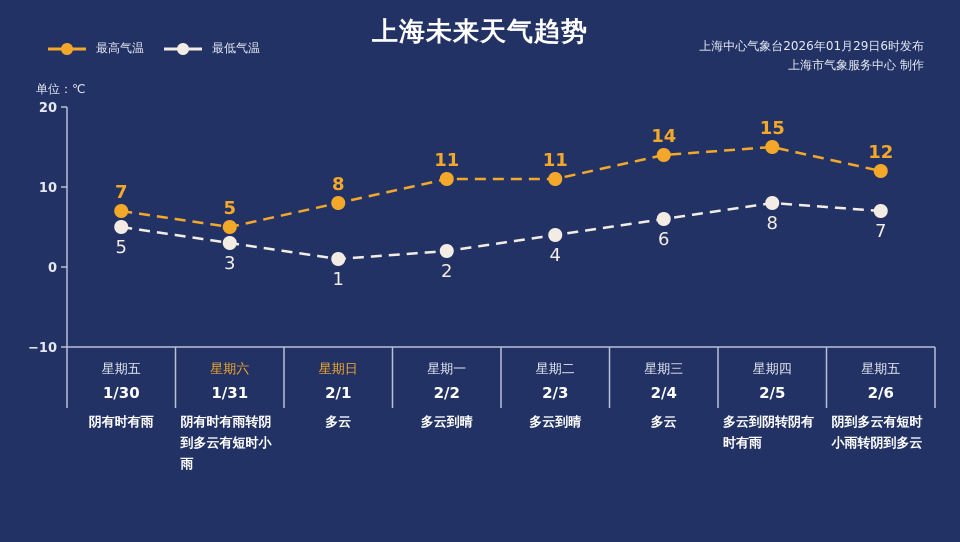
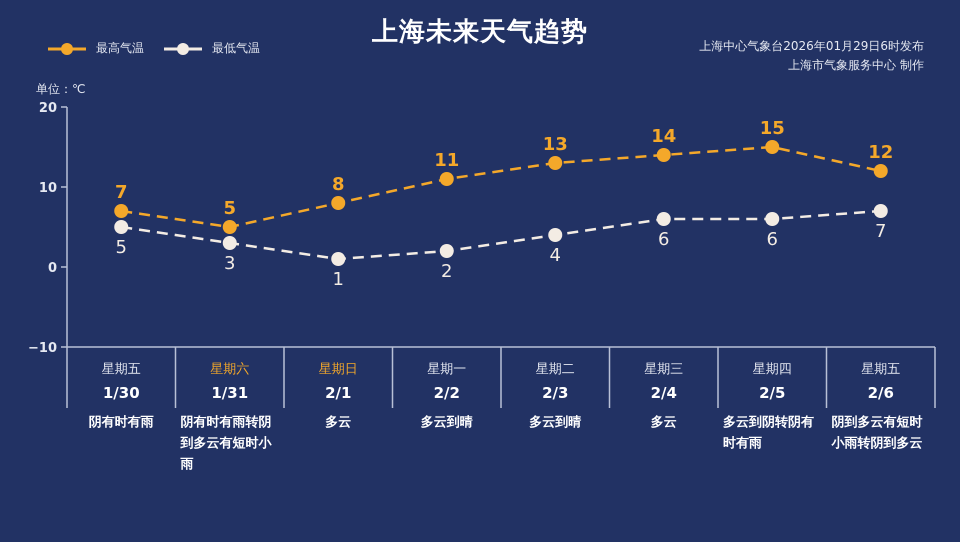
最高气温/2/3: 11 -> 13
最低气温/2/5: 8 -> 6
